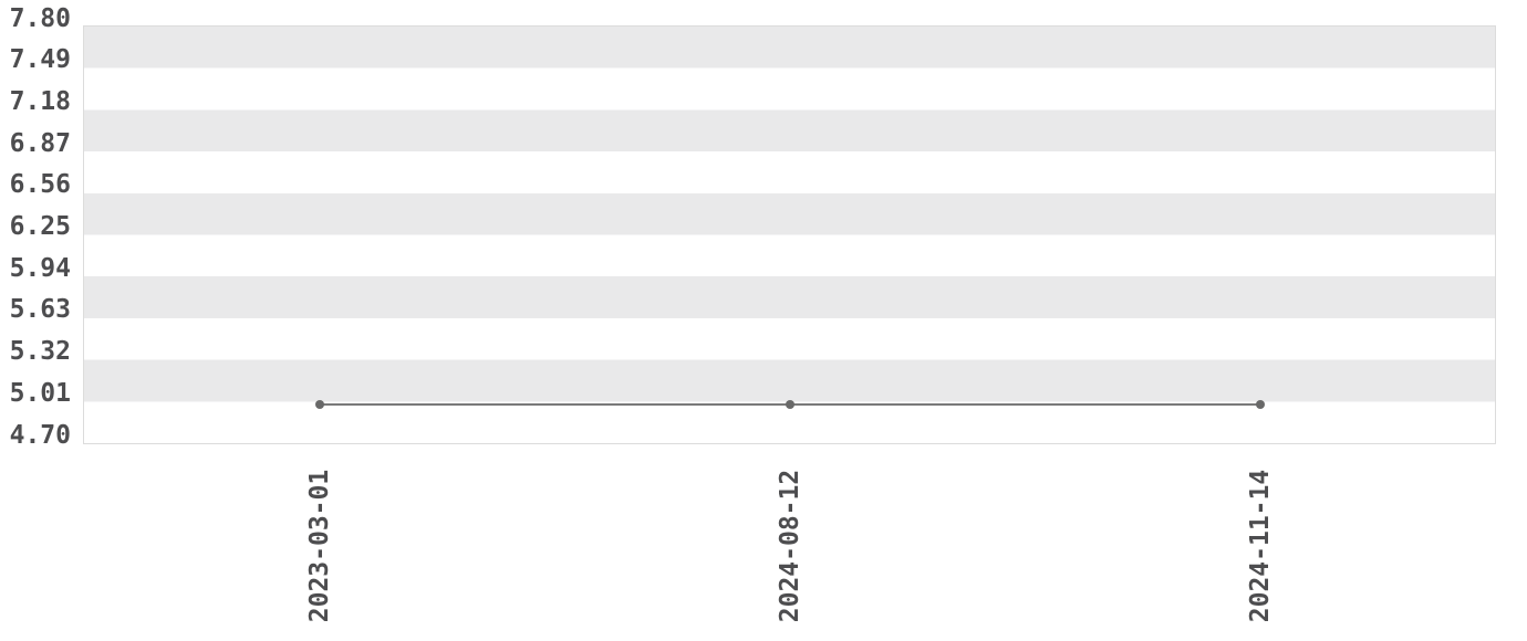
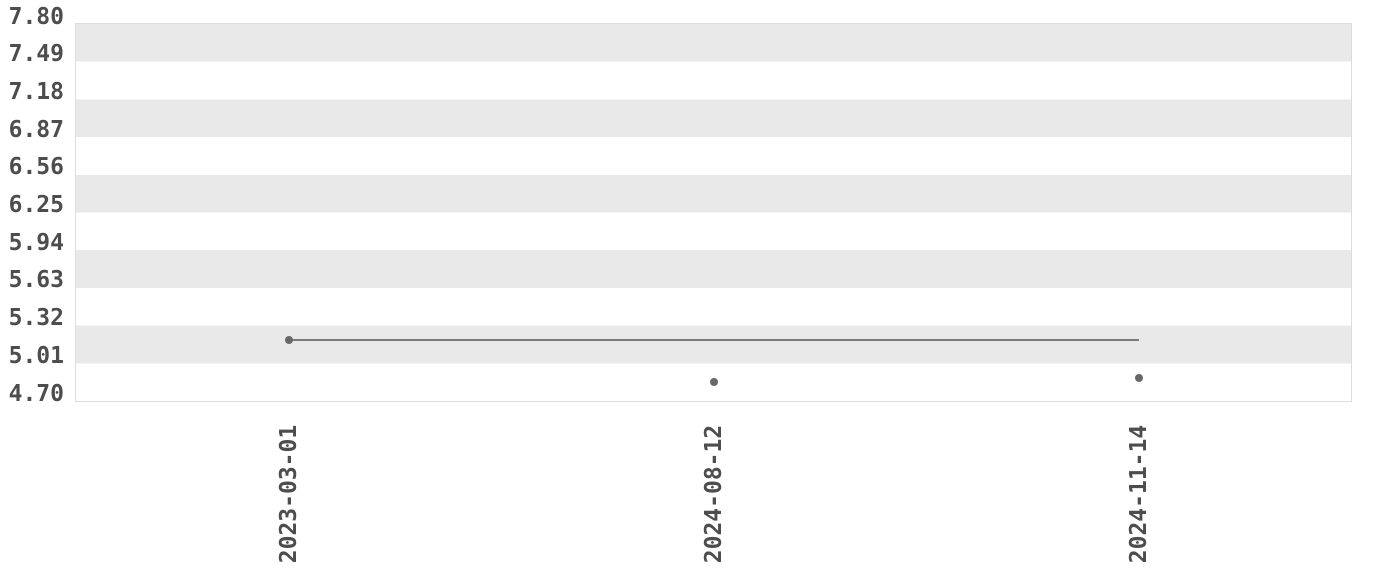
2023-03-01: 4.99 -> 5.20
2024-08-12: 4.99 -> 4.86
2024-11-14: 4.99 -> 4.89
